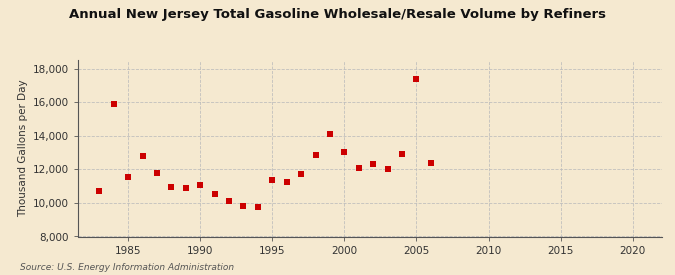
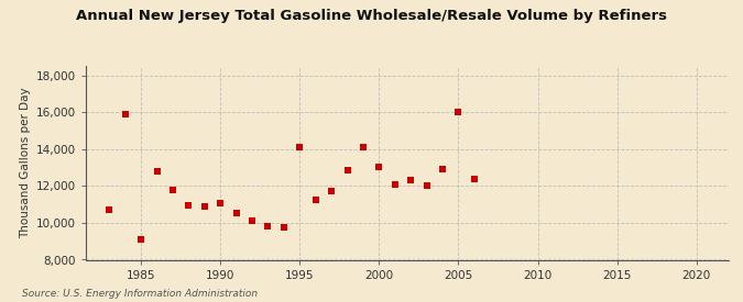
1985: 11,600 -> 9,100
1995: 11,400 -> 14,100
2005: 17,400 -> 16,000
